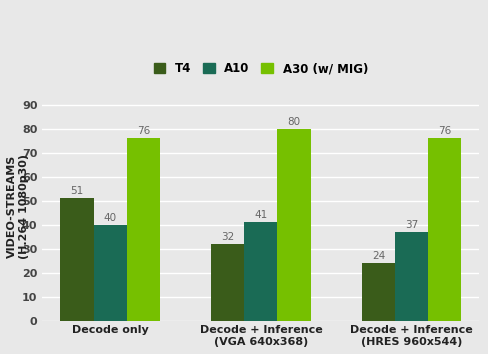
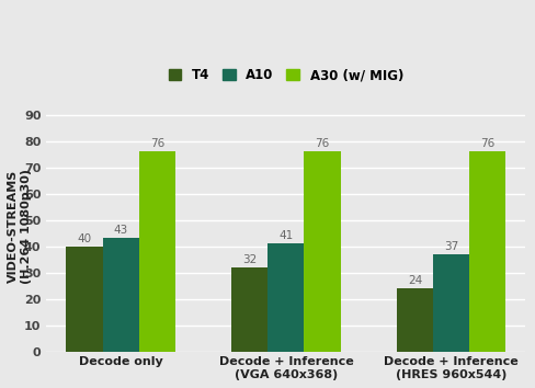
T4/Decode only: 51 -> 40
A10/Decode only: 40 -> 43
A30 (w/ MIG)/Decode + Inference (VGA 640x368): 80 -> 76
